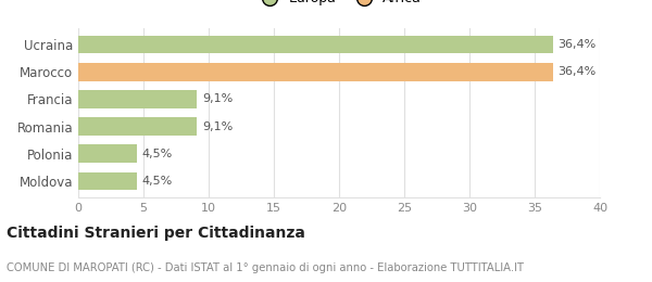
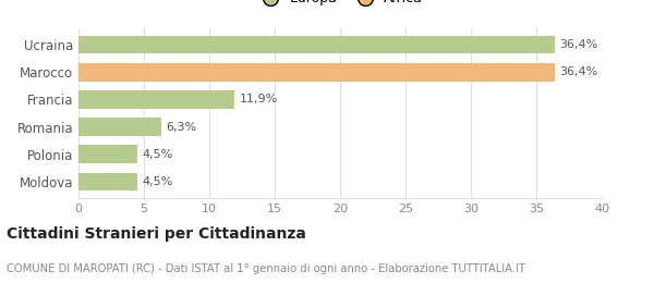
Francia: 9,1% -> 11,9%
Romania: 9,1% -> 6,3%
